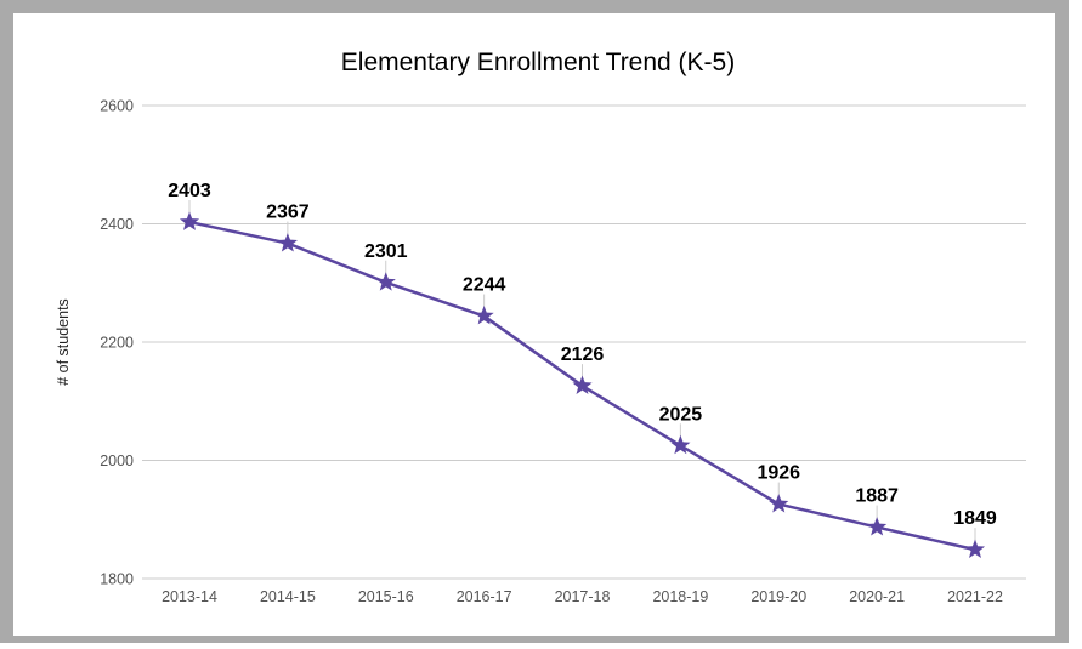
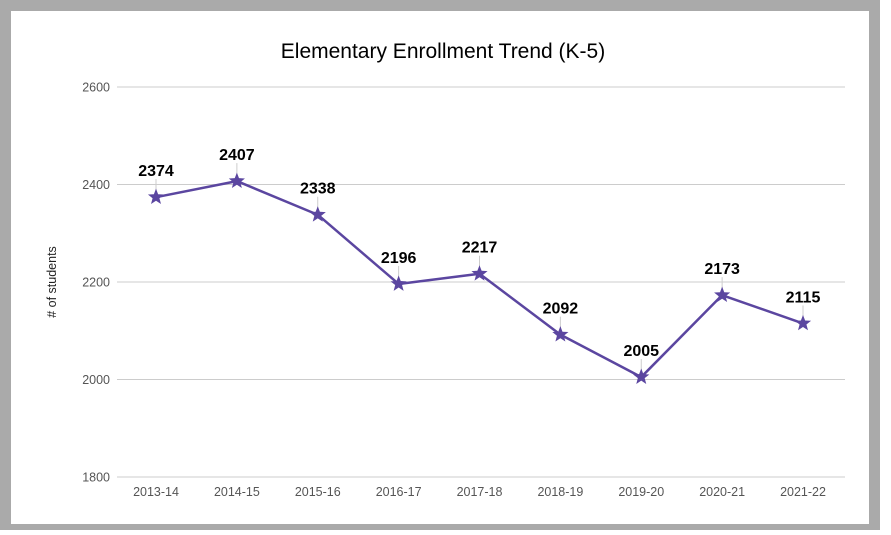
2013-14: 2403 -> 2374
2014-15: 2367 -> 2407
2015-16: 2301 -> 2338
2016-17: 2244 -> 2196
2017-18: 2126 -> 2217
2018-19: 2025 -> 2092
2019-20: 1926 -> 2005
2020-21: 1887 -> 2173
2021-22: 1849 -> 2115
